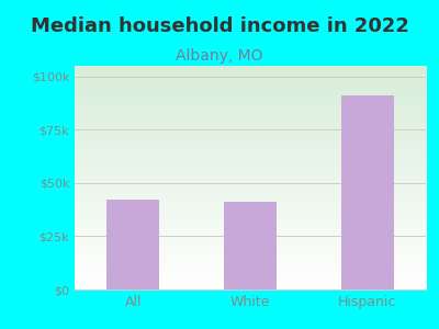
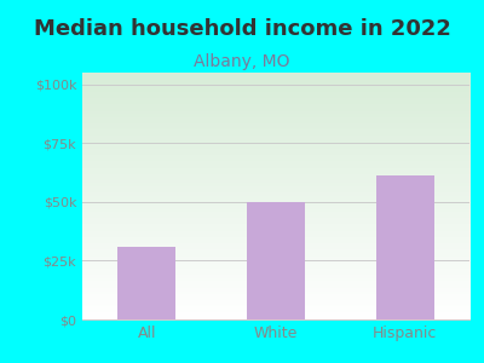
All: $42k -> $31k
White: $41k -> $50k
Hispanic: $91k -> $61k
